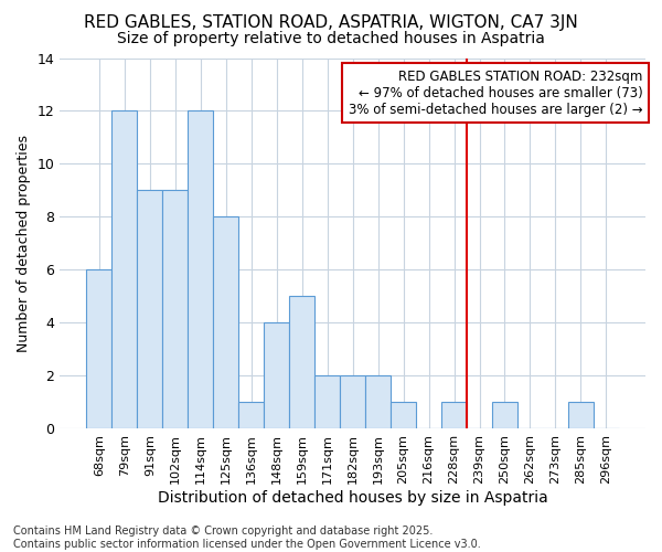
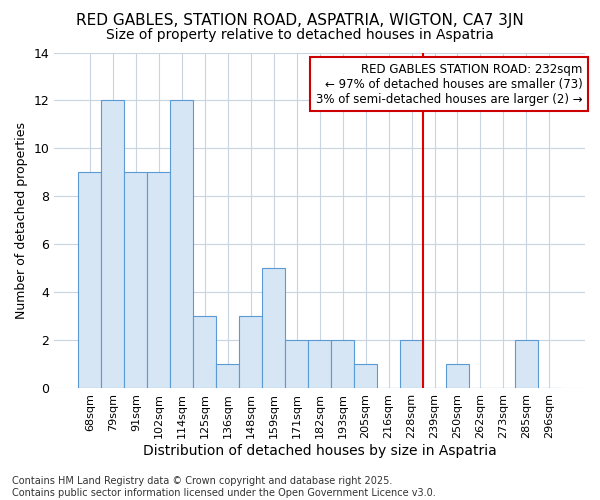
68sqm: 6 -> 9
125sqm: 8 -> 3
148sqm: 4 -> 3
228sqm: 1 -> 2
285sqm: 1 -> 2
